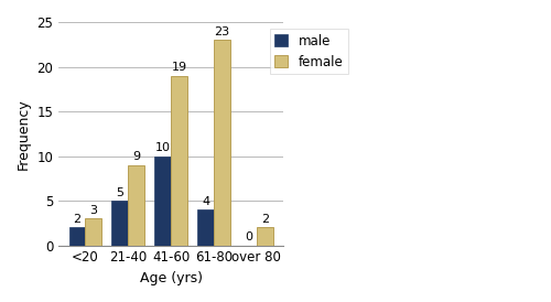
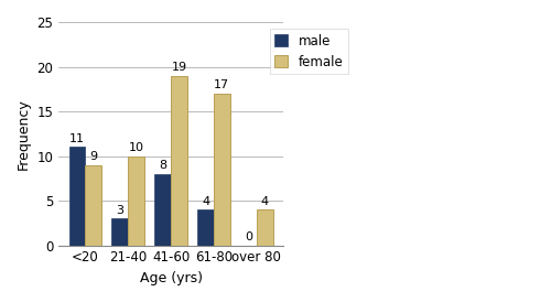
male/<20: 2 -> 11
female/<20: 3 -> 9
male/21-40: 5 -> 3
female/21-40: 9 -> 10
male/41-60: 10 -> 8
female/61-80: 23 -> 17
female/over 80: 2 -> 4
